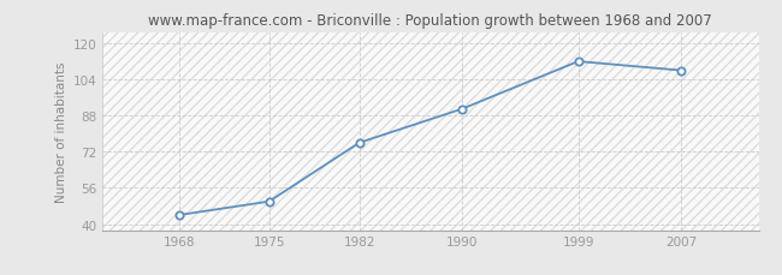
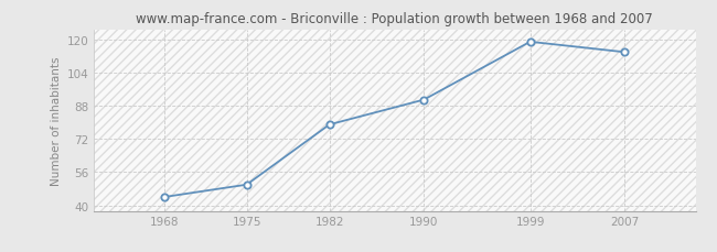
1982: 76 -> 79
1999: 112 -> 119
2007: 108 -> 114
